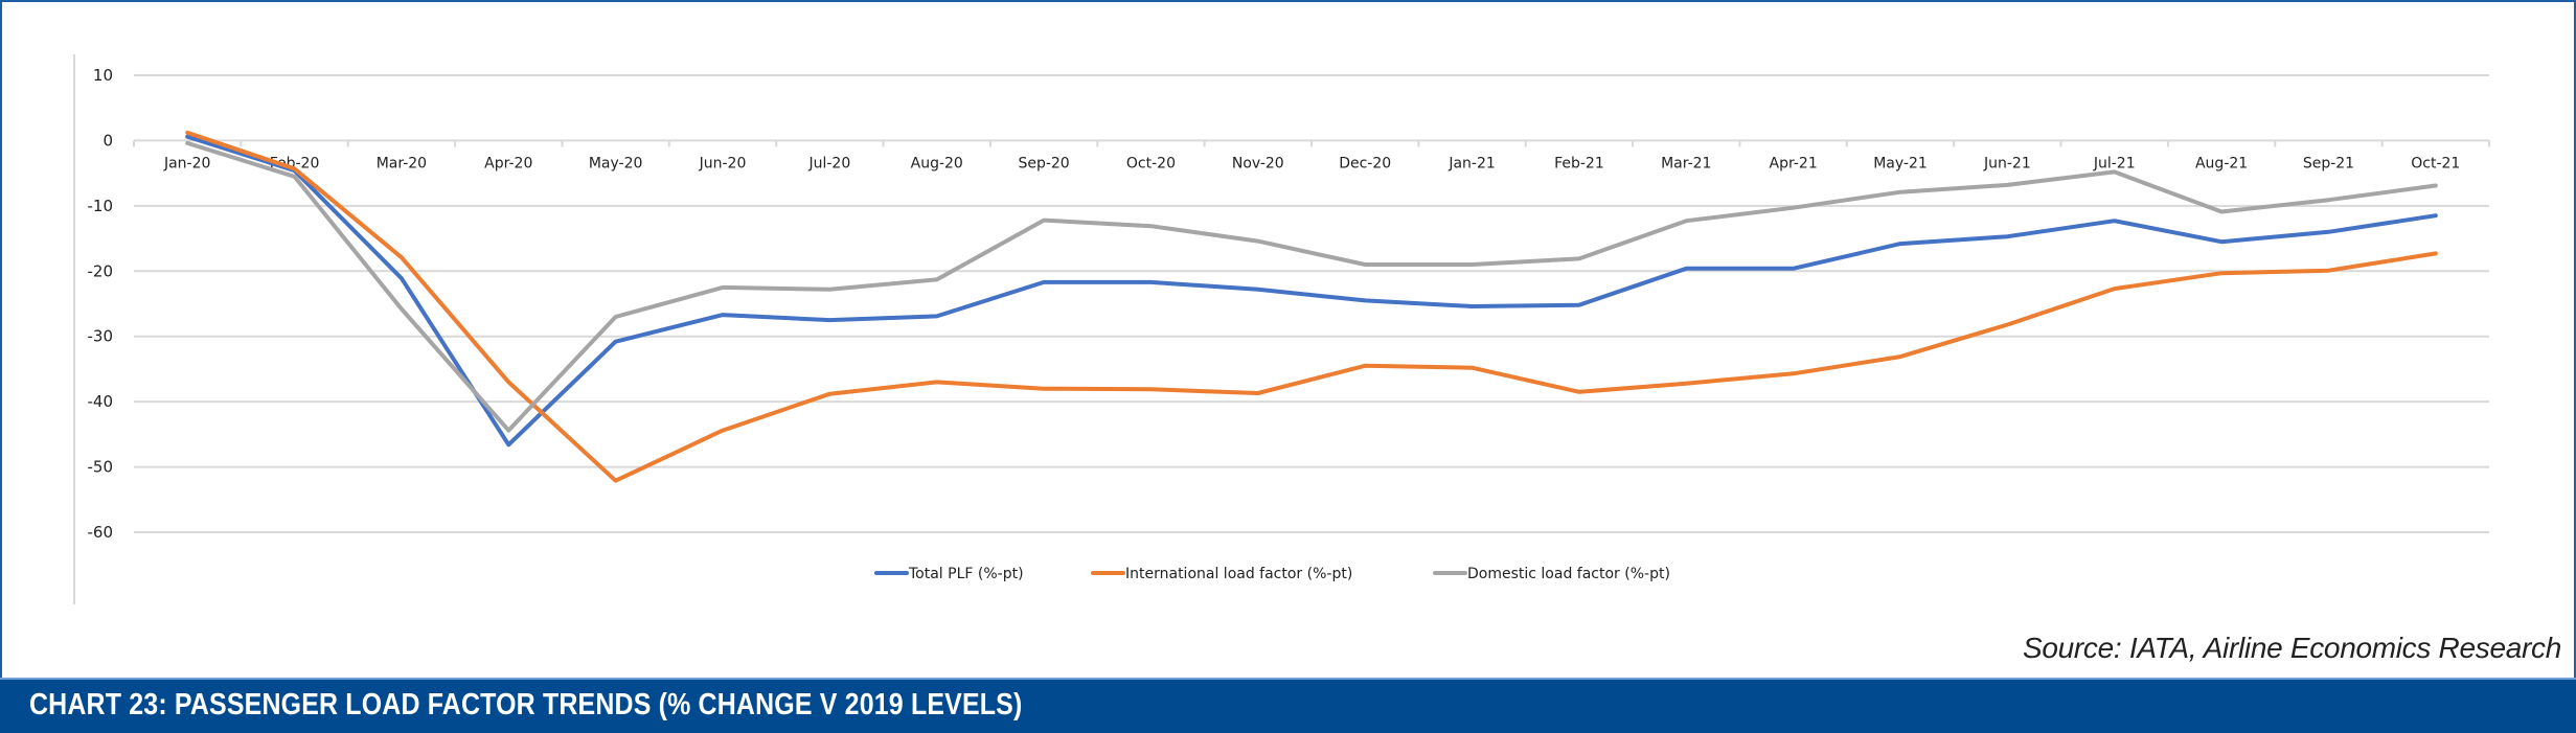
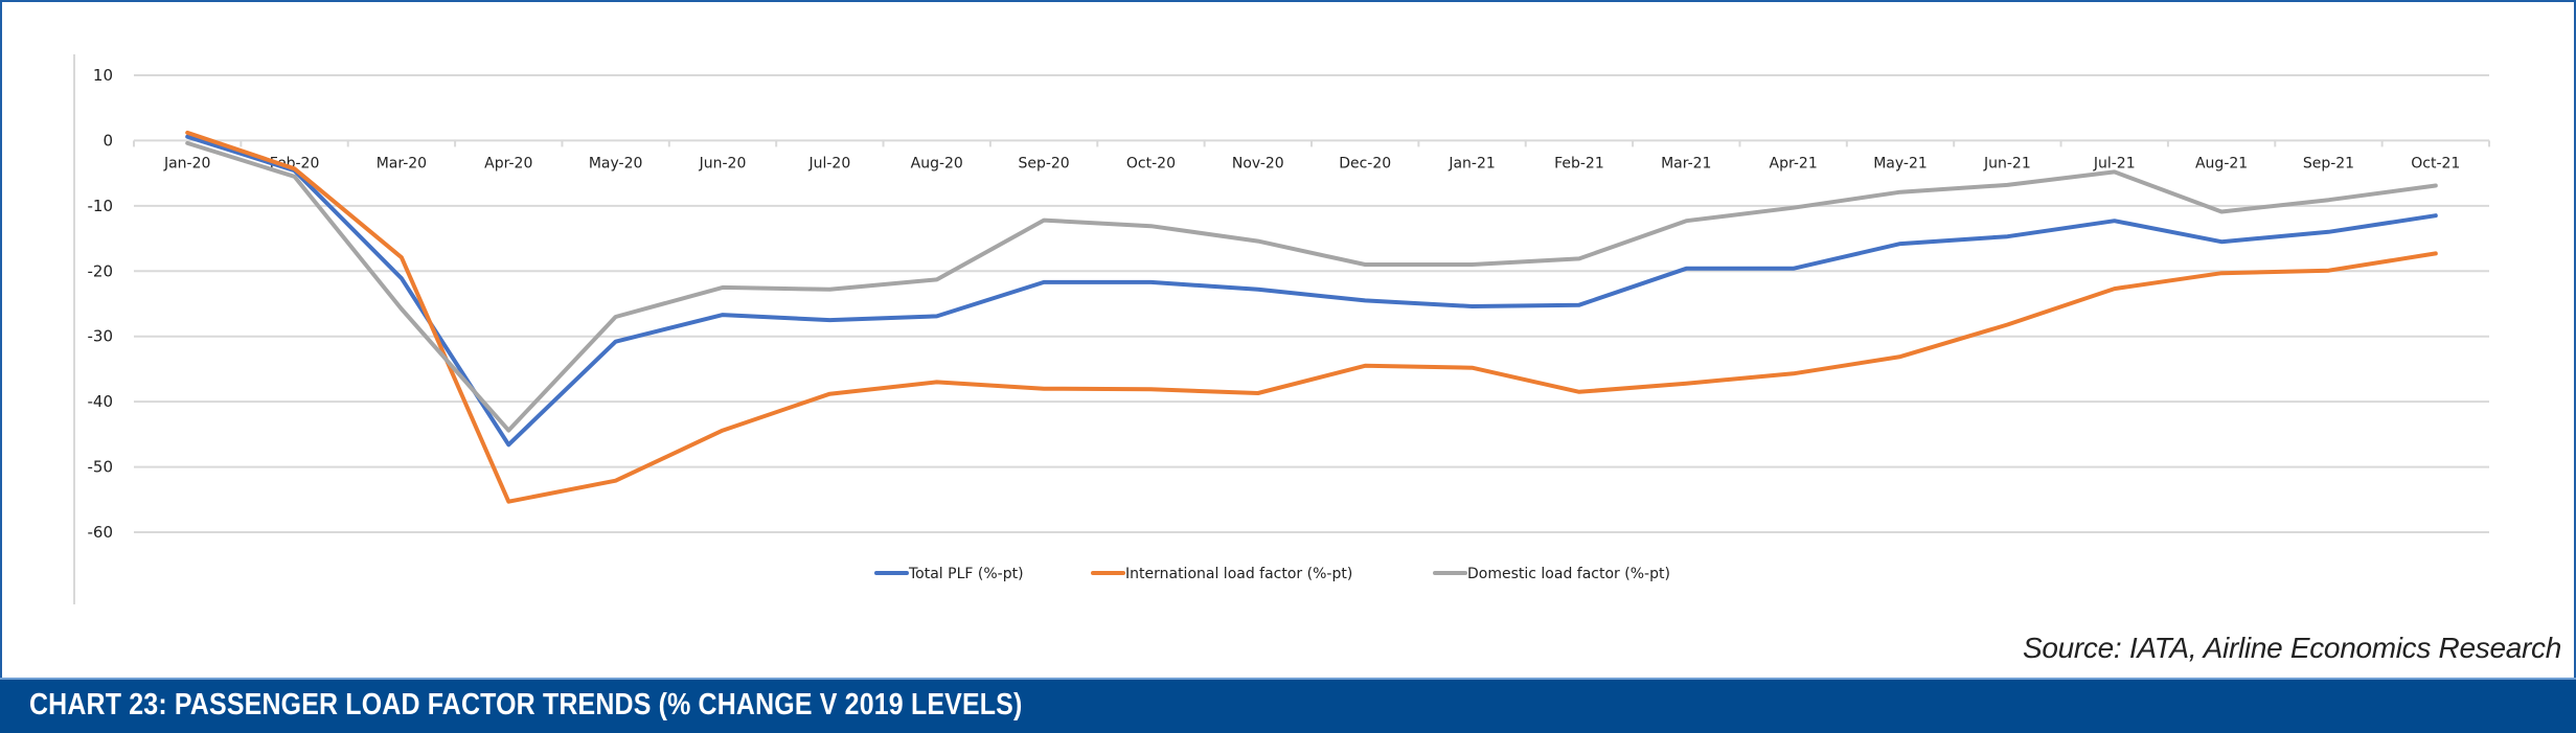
International load factor (%-pt)/Apr-20: -37 -> -55
